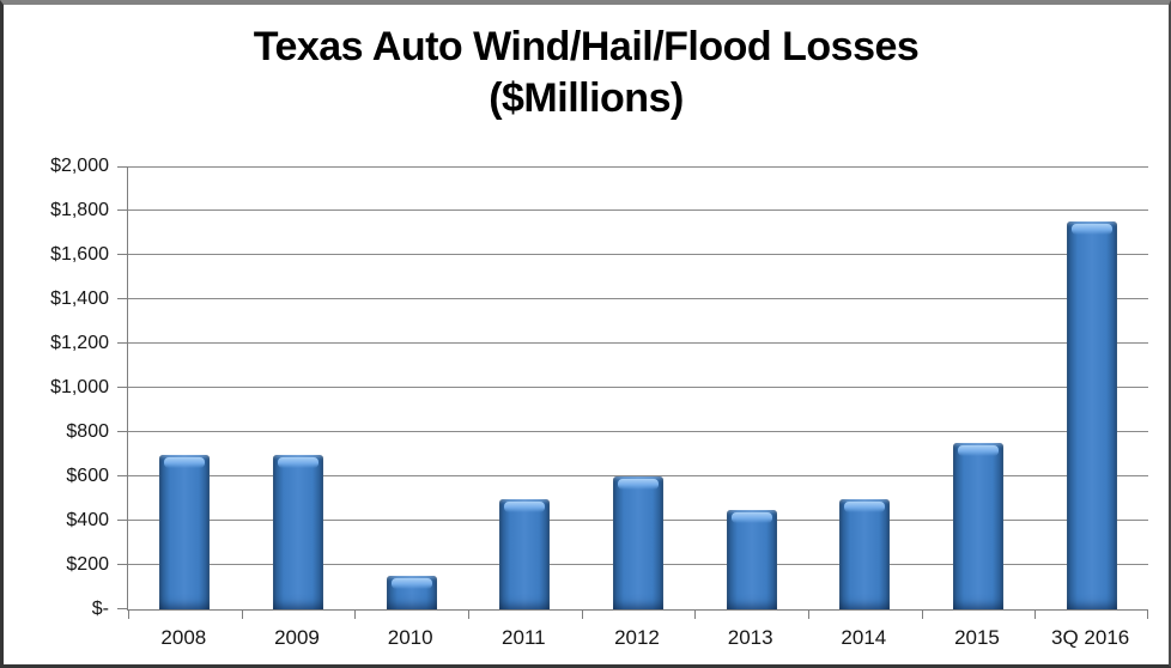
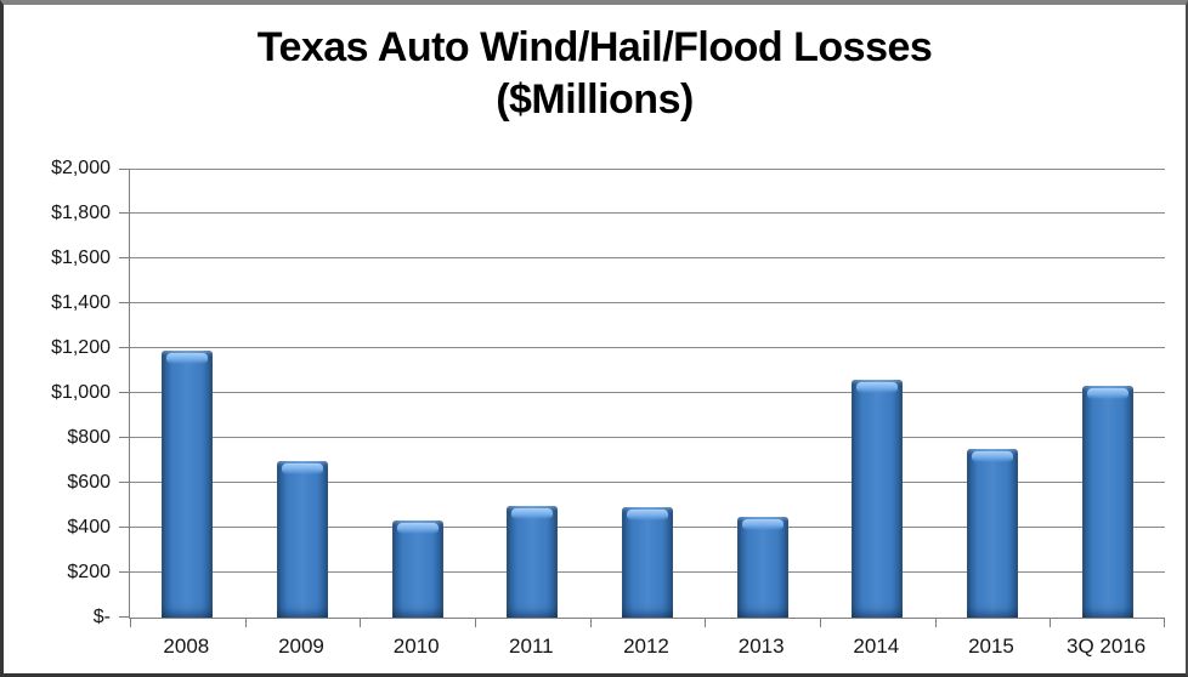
2008: $700 -> $1190
2010: $150 -> $430
2012: $600 -> $490
2014: $500 -> $1060
3Q 2016: $1750 -> $1030
